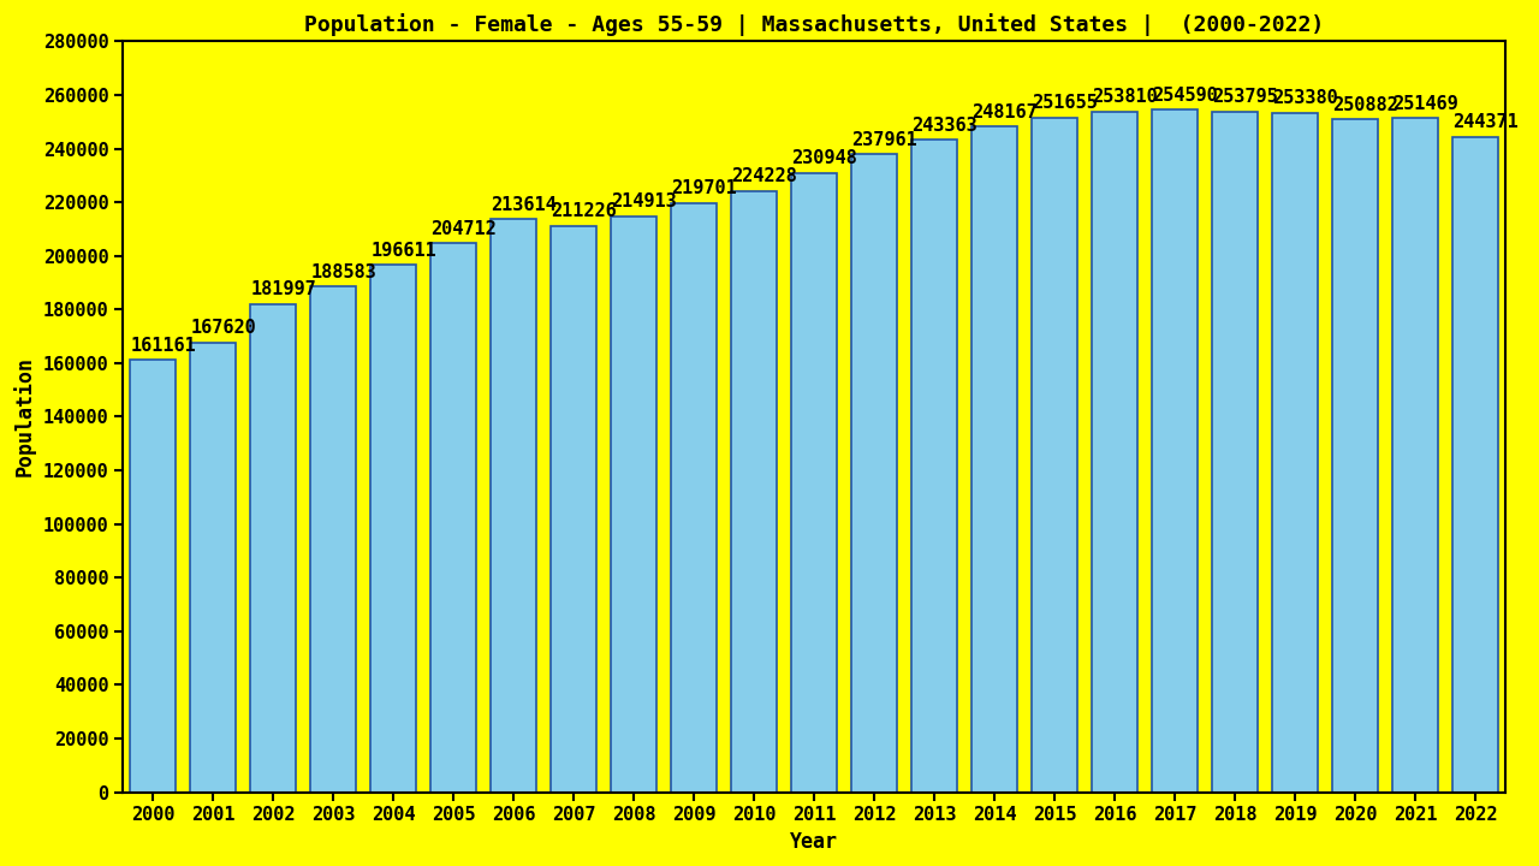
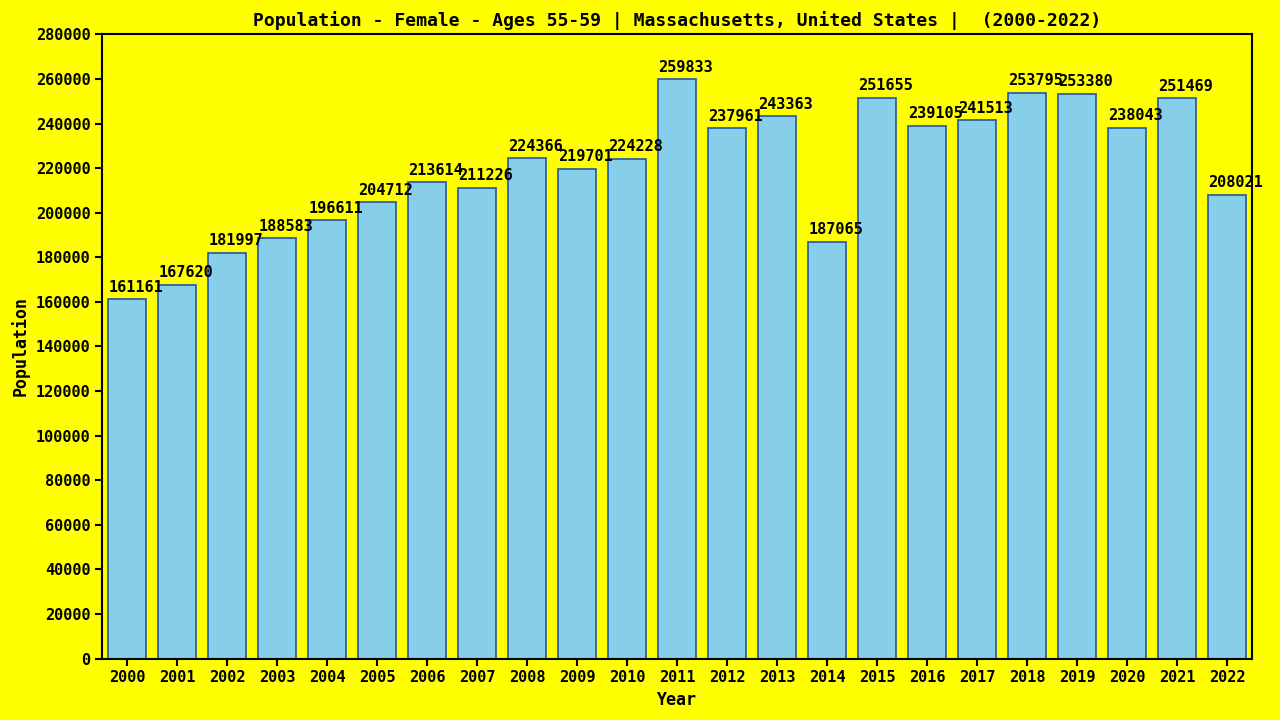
2008: 214913 -> 224366
2011: 230948 -> 259833
2014: 248167 -> 187065
2016: 253810 -> 239105
2017: 254590 -> 241513
2020: 250882 -> 238043
2022: 244371 -> 208021
